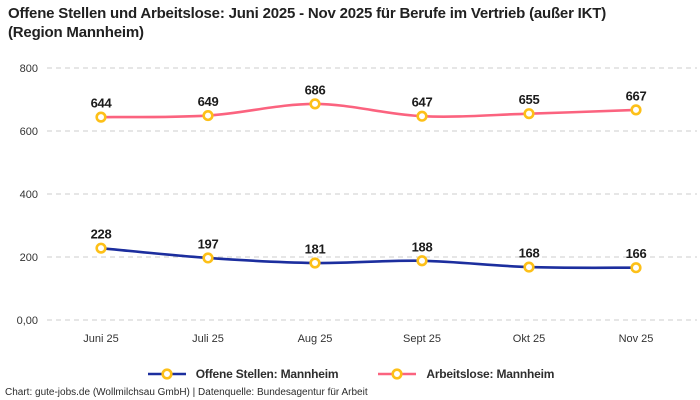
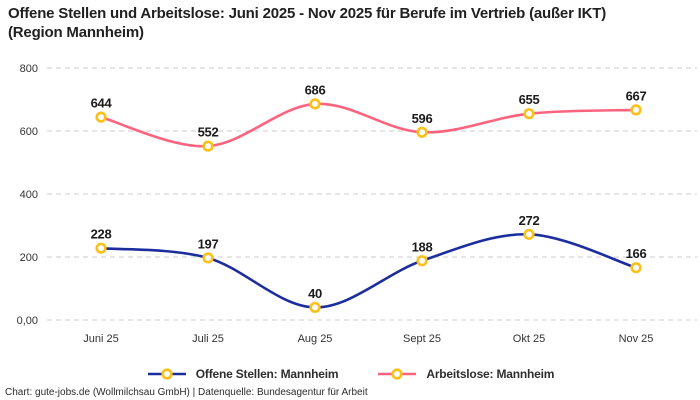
Arbeitslose: Mannheim/Juli 25: 649 -> 552
Offene Stellen: Mannheim/Aug 25: 181 -> 40
Arbeitslose: Mannheim/Sept 25: 647 -> 596
Offene Stellen: Mannheim/Okt 25: 168 -> 272
